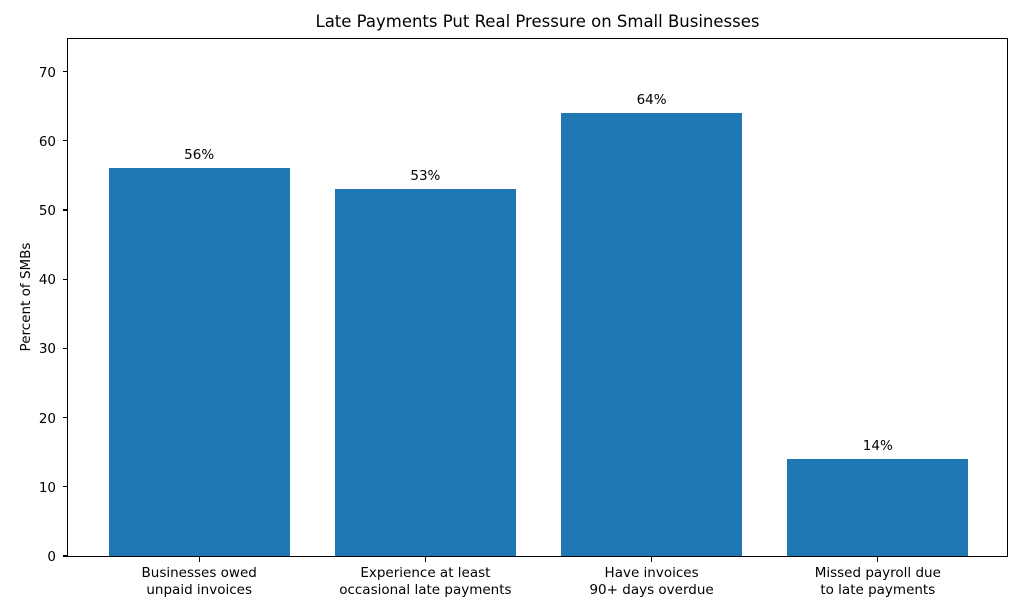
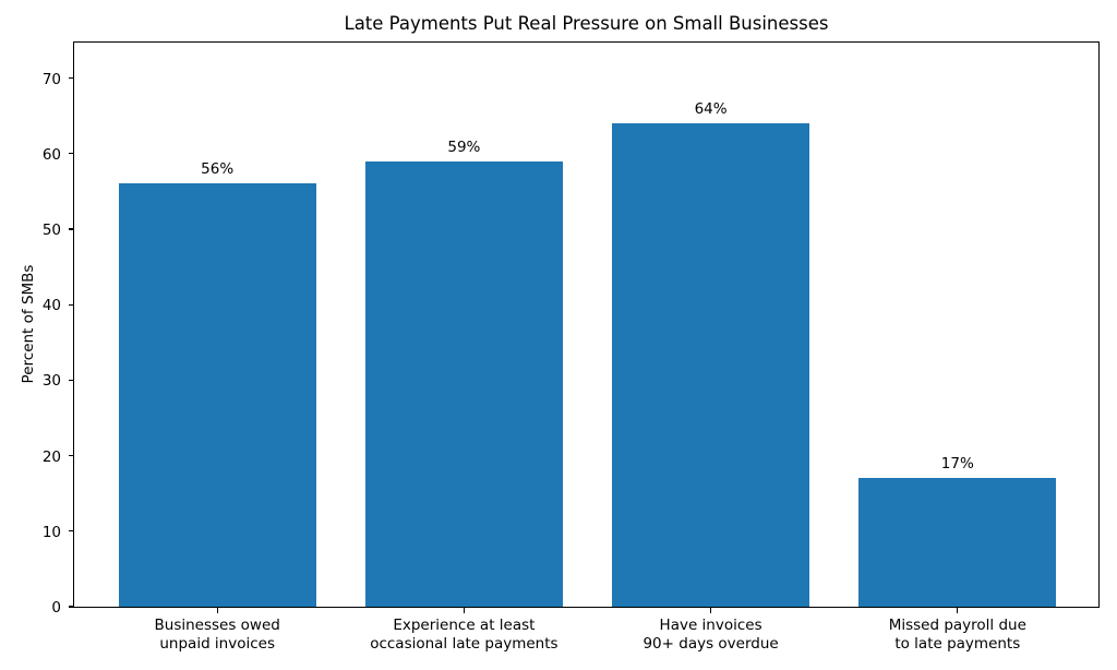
Experience at least occasional late payments: 53% -> 59%
Missed payroll due to late payments: 14% -> 17%
